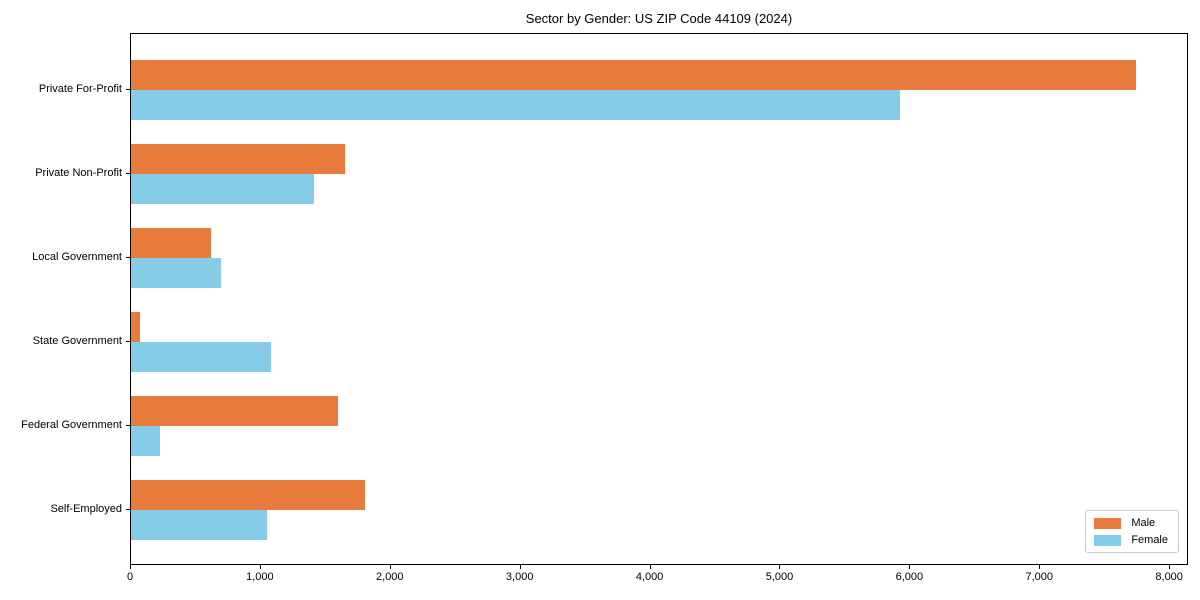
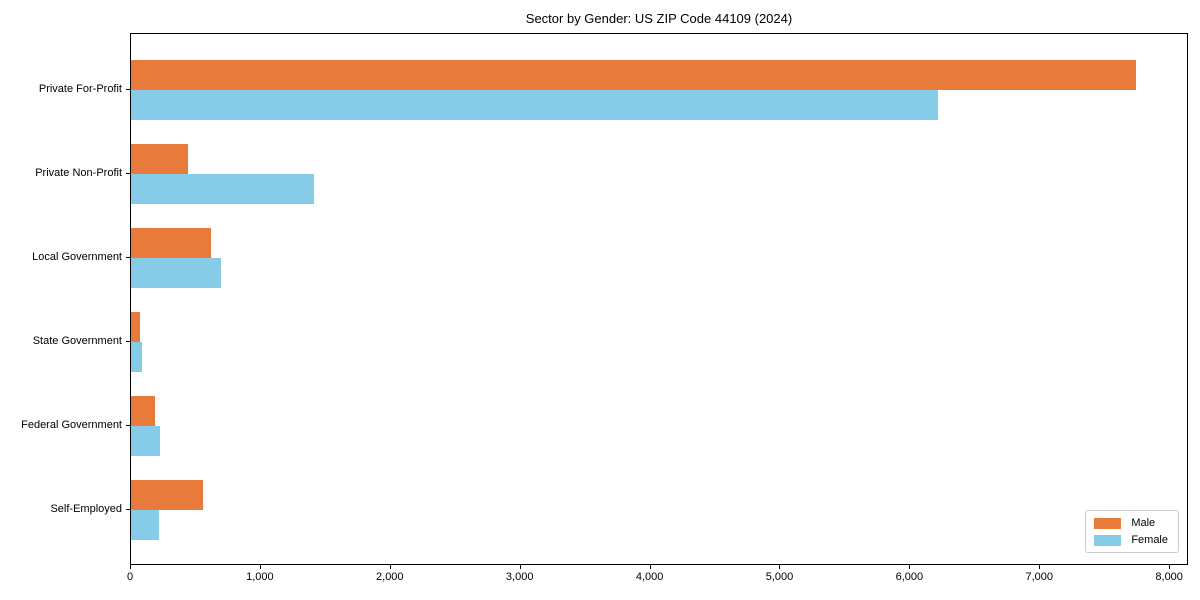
Female/Private For-Profit: 5920 -> 6210
Male/Private Non-Profit: 1650 -> 440
Female/State Government: 1080 -> 80
Male/Federal Government: 1590 -> 180
Male/Self-Employed: 1800 -> 560
Female/Self-Employed: 1050 -> 220
